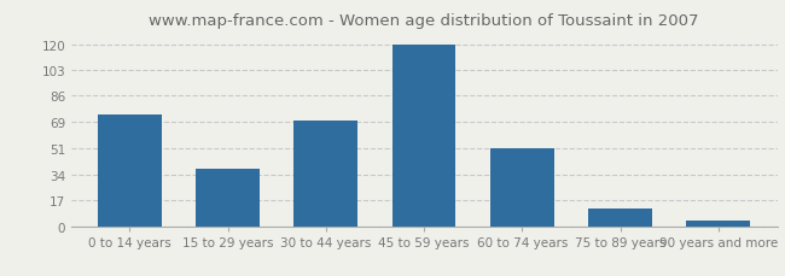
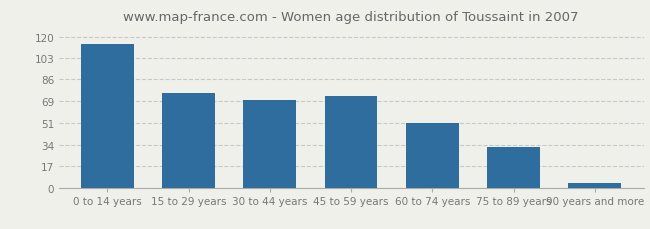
0 to 14 years: 74 -> 114
15 to 29 years: 38 -> 75
45 to 59 years: 120 -> 73
75 to 89 years: 12 -> 32
